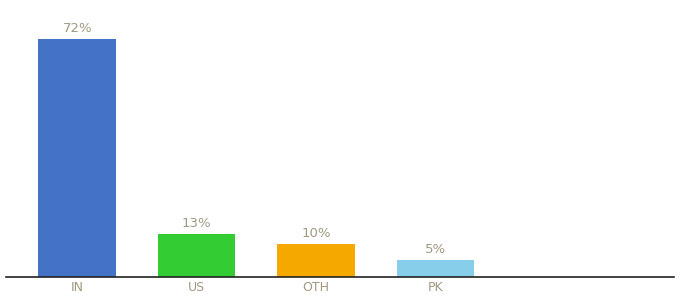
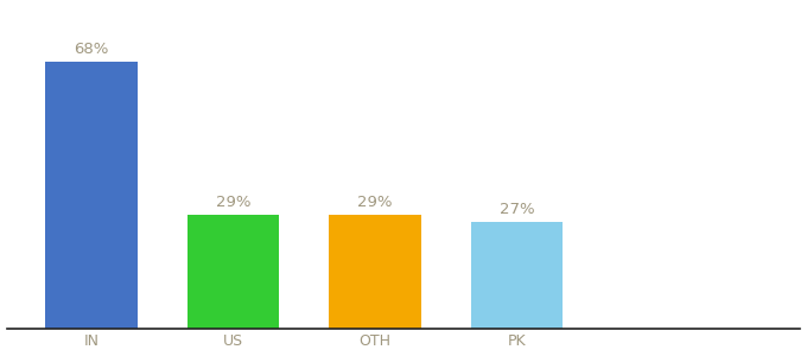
IN: 72% -> 68%
US: 13% -> 29%
OTH: 10% -> 29%
PK: 5% -> 27%
